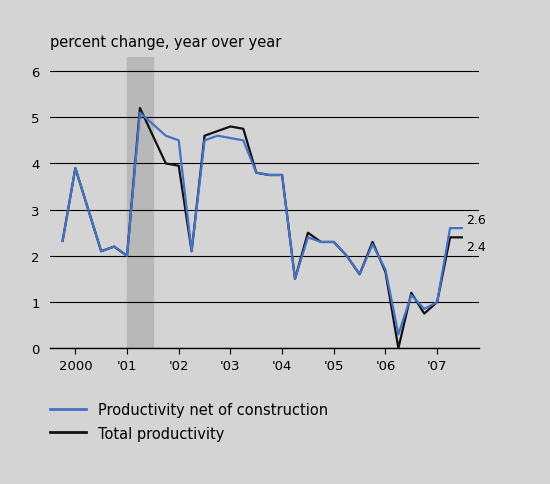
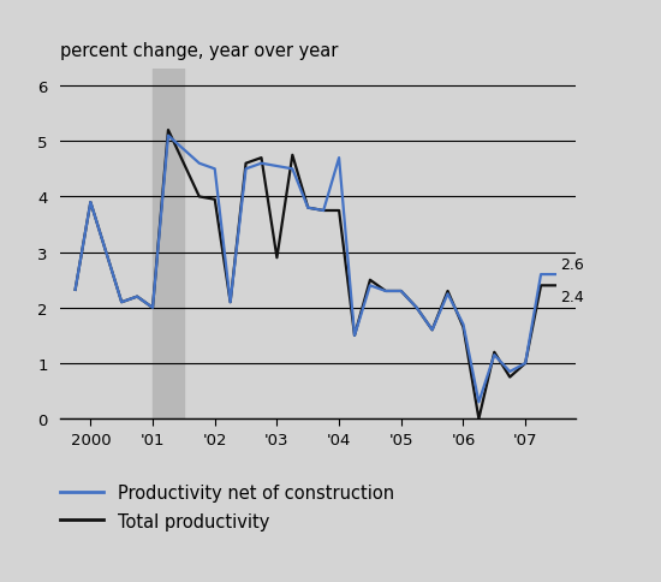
Total productivity/'03: 4.80 -> 2.90
Productivity net of construction/'04: 3.75 -> 4.70
